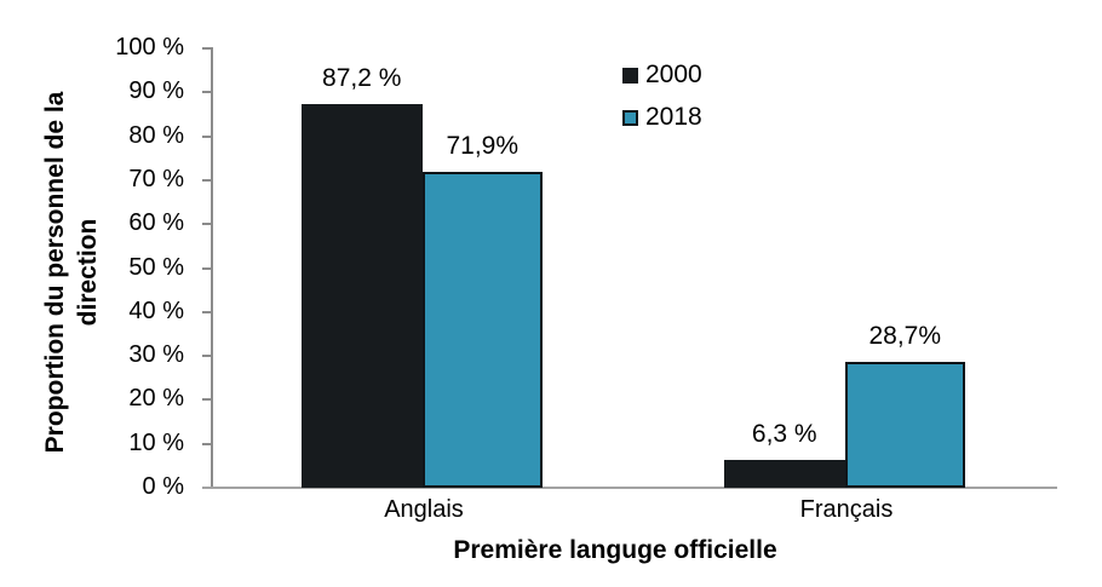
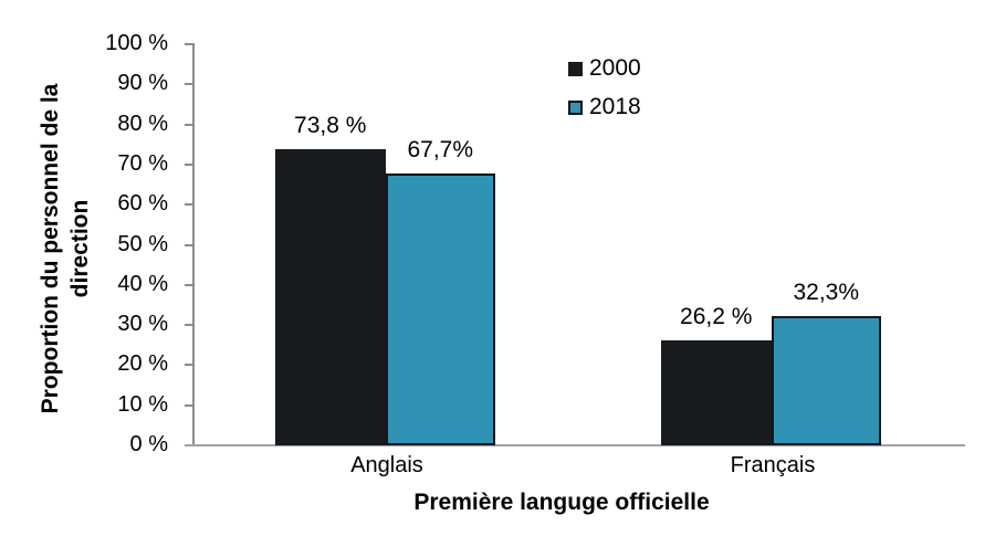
2000/Anglais: 87,2 -> 73,8
2018/Anglais: 71,9% -> 67,7%
2000/Français: 6,3 -> 26,2
2018/Français: 28,7% -> 32,3%
